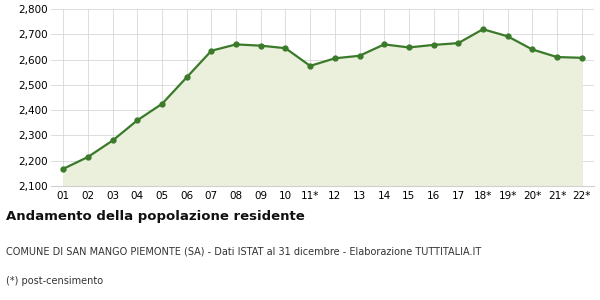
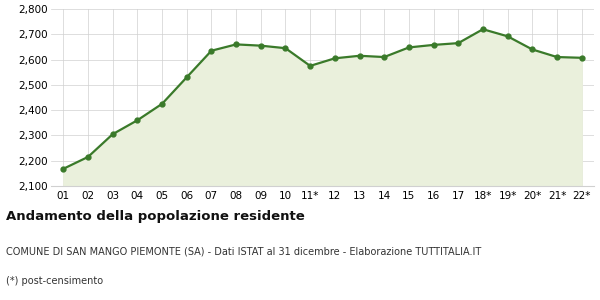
03: 2,280 -> 2,305
14: 2,660 -> 2,610
